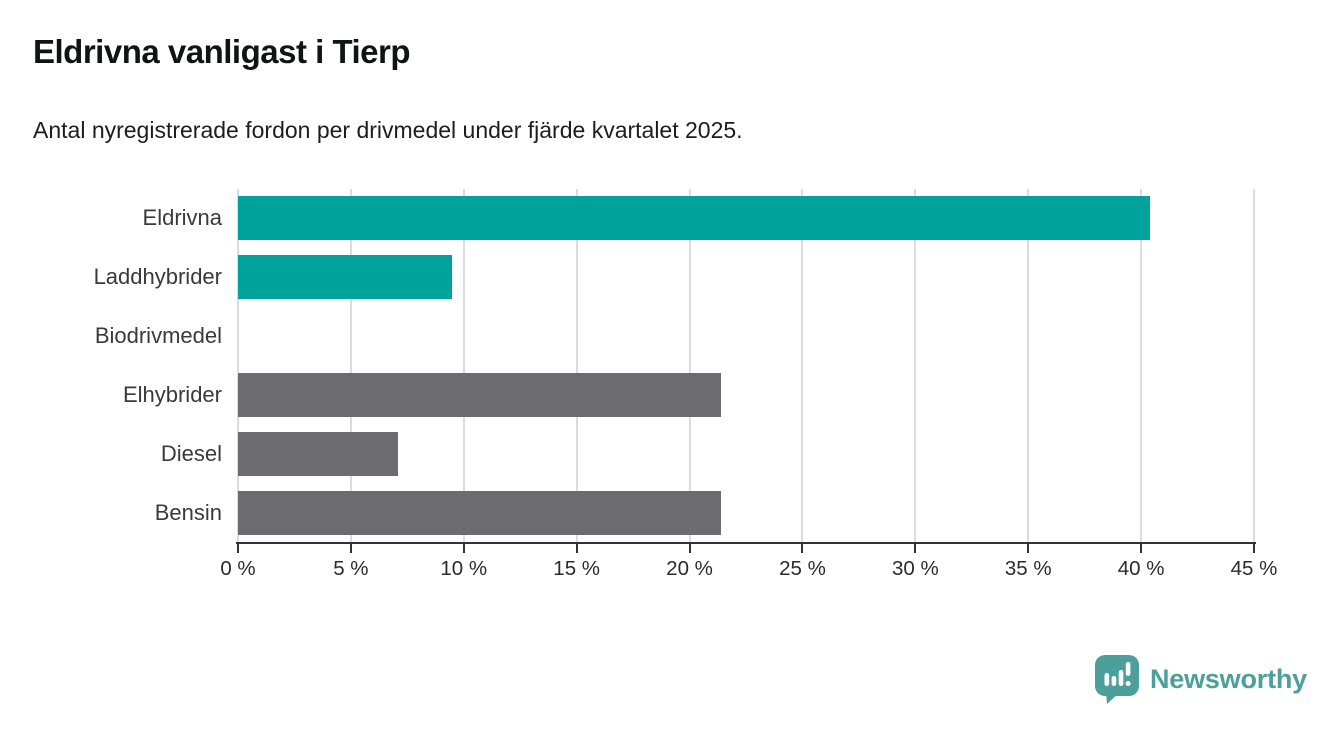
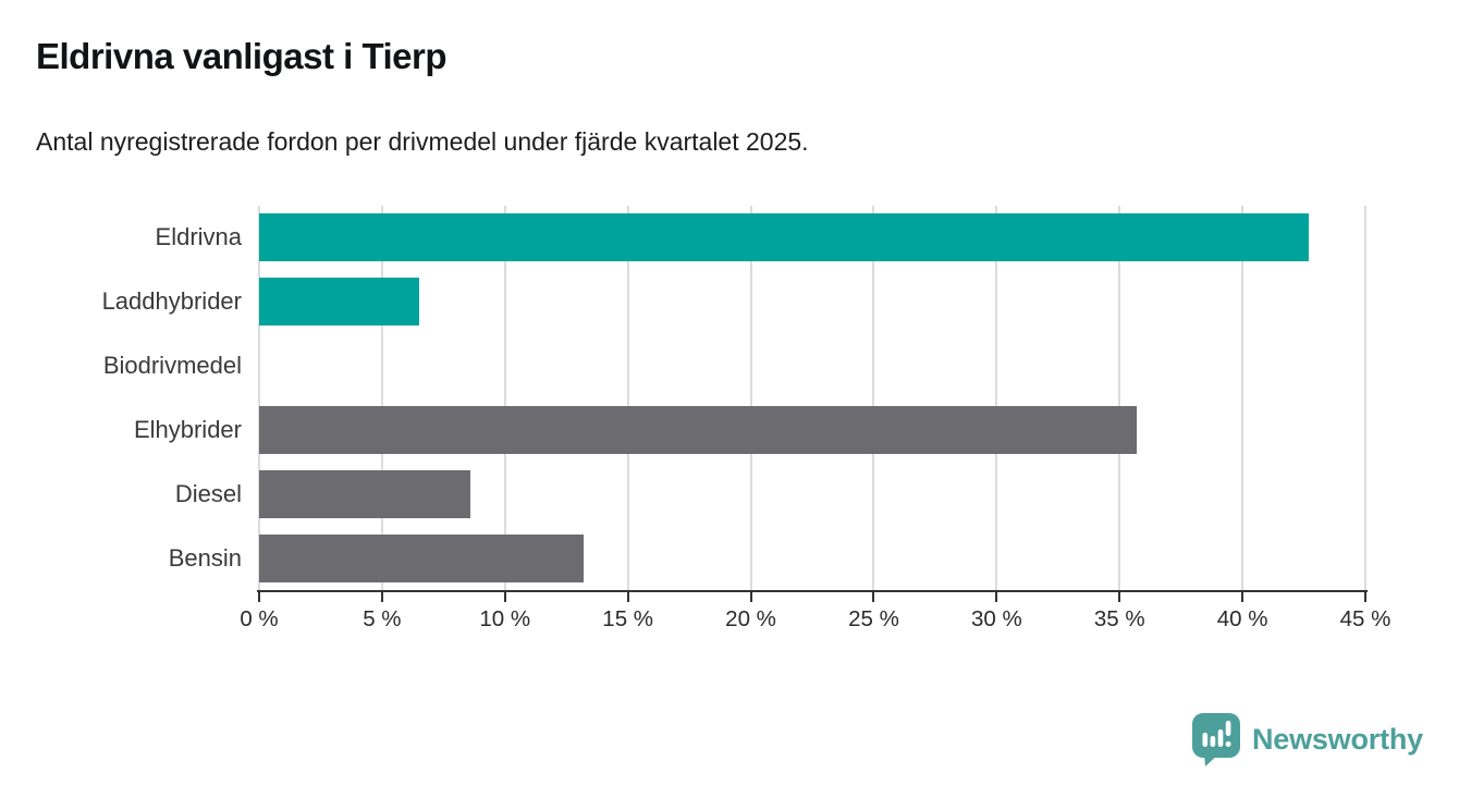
Eldrivna: 40.4% -> 42.7%
Laddhybrider: 9.5% -> 6.5%
Elhybrider: 21.4% -> 35.7%
Diesel: 7.1% -> 8.6%
Bensin: 21.4% -> 13.2%
